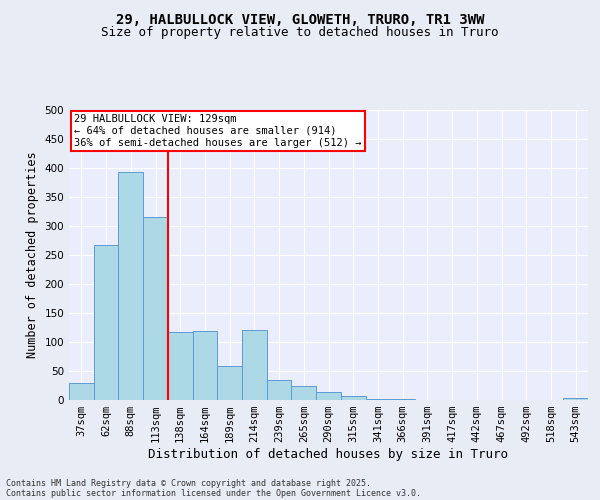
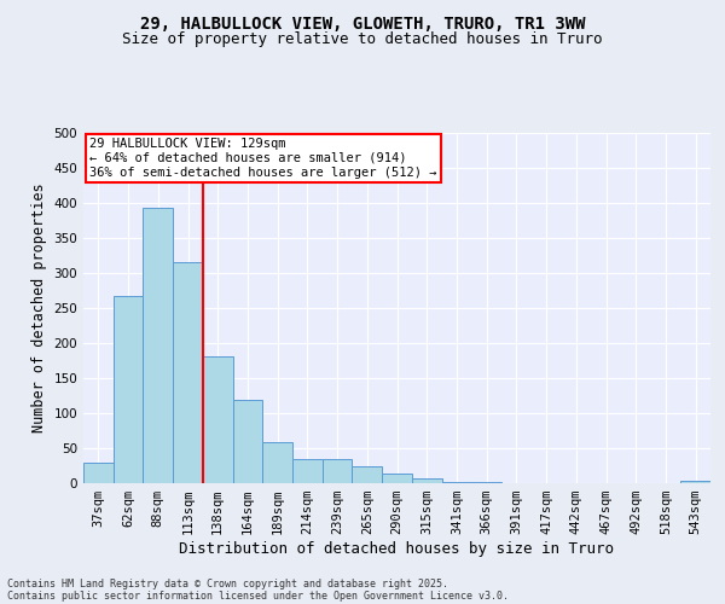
138sqm: 118 -> 181
214sqm: 120 -> 34
